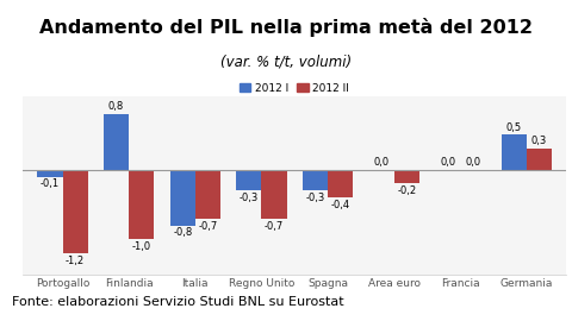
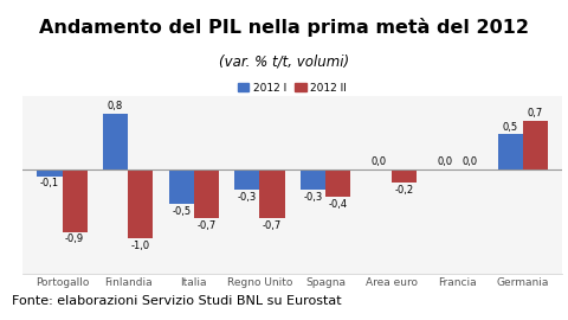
2012 II/Portogallo: -1,2 -> -0,9
2012 I/Italia: -0,8 -> -0,5
2012 II/Germania: 0,3 -> 0,7
